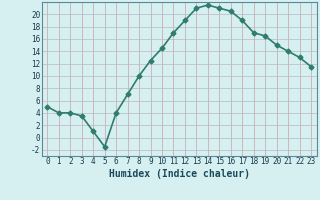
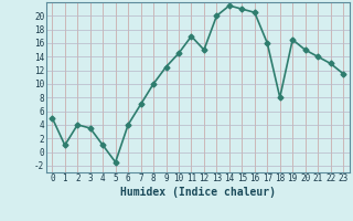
1: 4.0 -> 1.0
12: 19.0 -> 15.0
13: 21.0 -> 20.0
17: 19.0 -> 16.0
18: 17.0 -> 8.0
